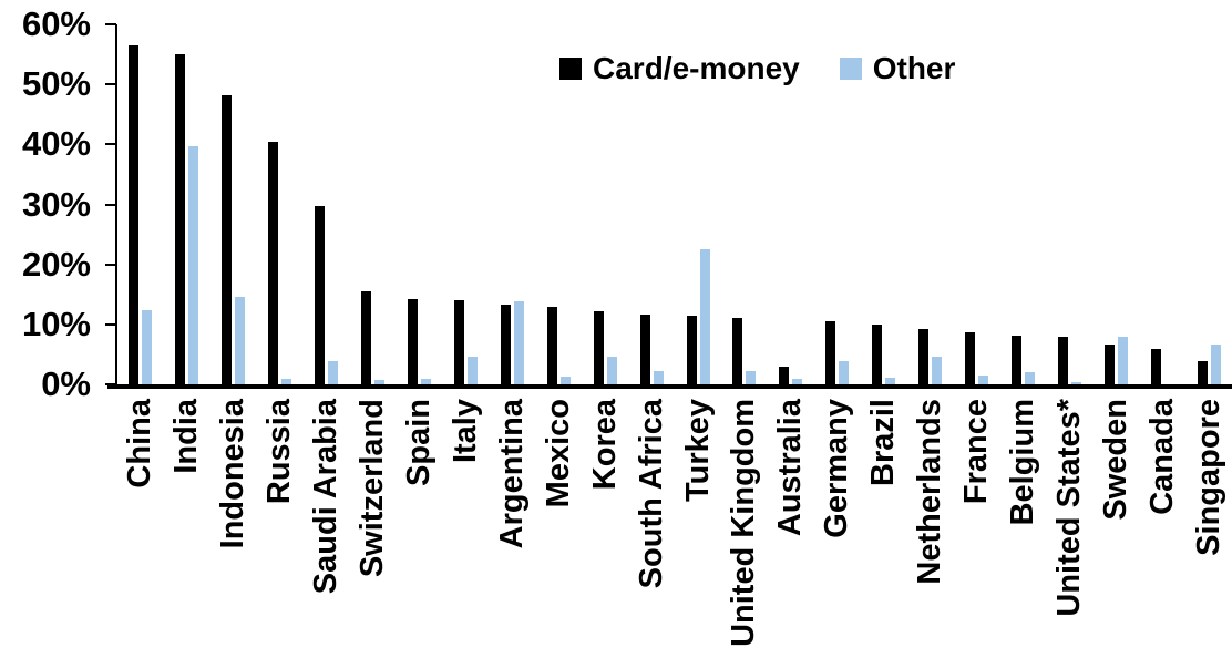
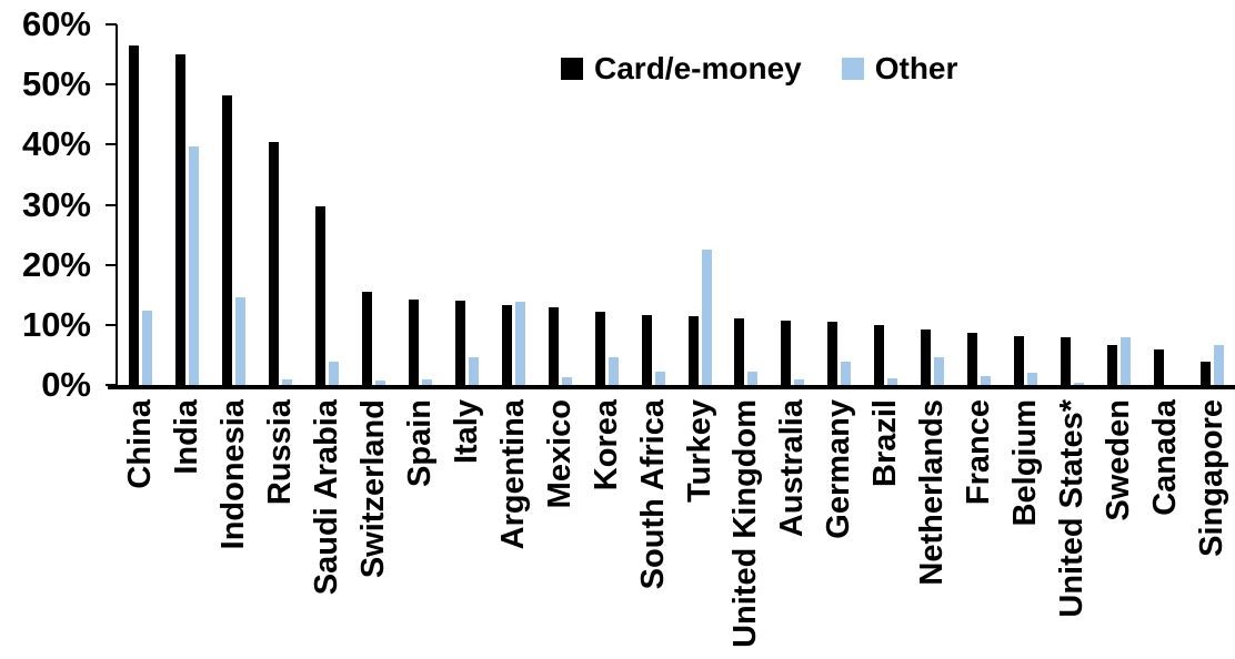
Card/e-money/Australia: 3% -> 11%
